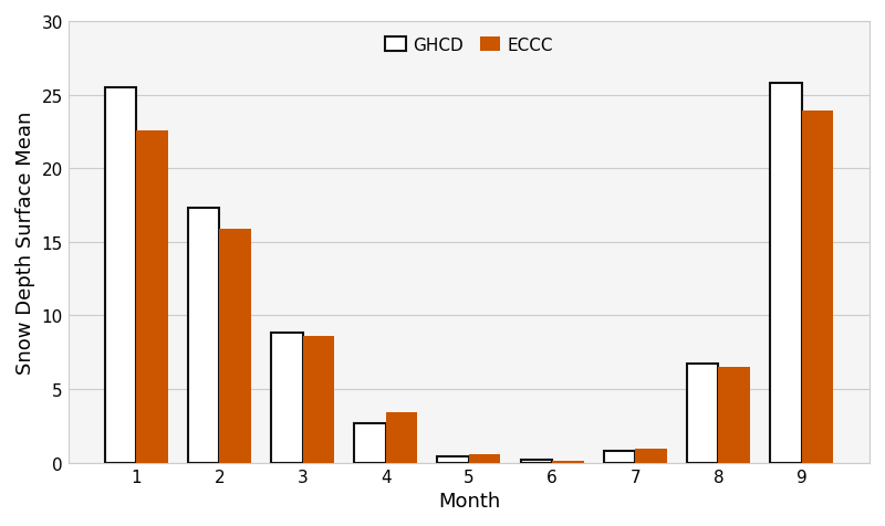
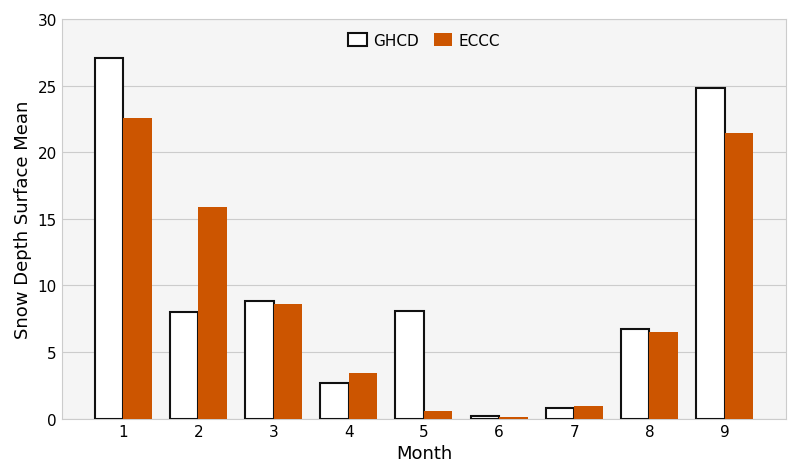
GHCD/1: 25.5 -> 27.1
GHCD/2: 17.3 -> 8.0
GHCD/5: 0.4 -> 8.1
GHCD/9: 25.8 -> 24.8
ECCC/9: 23.9 -> 21.4
